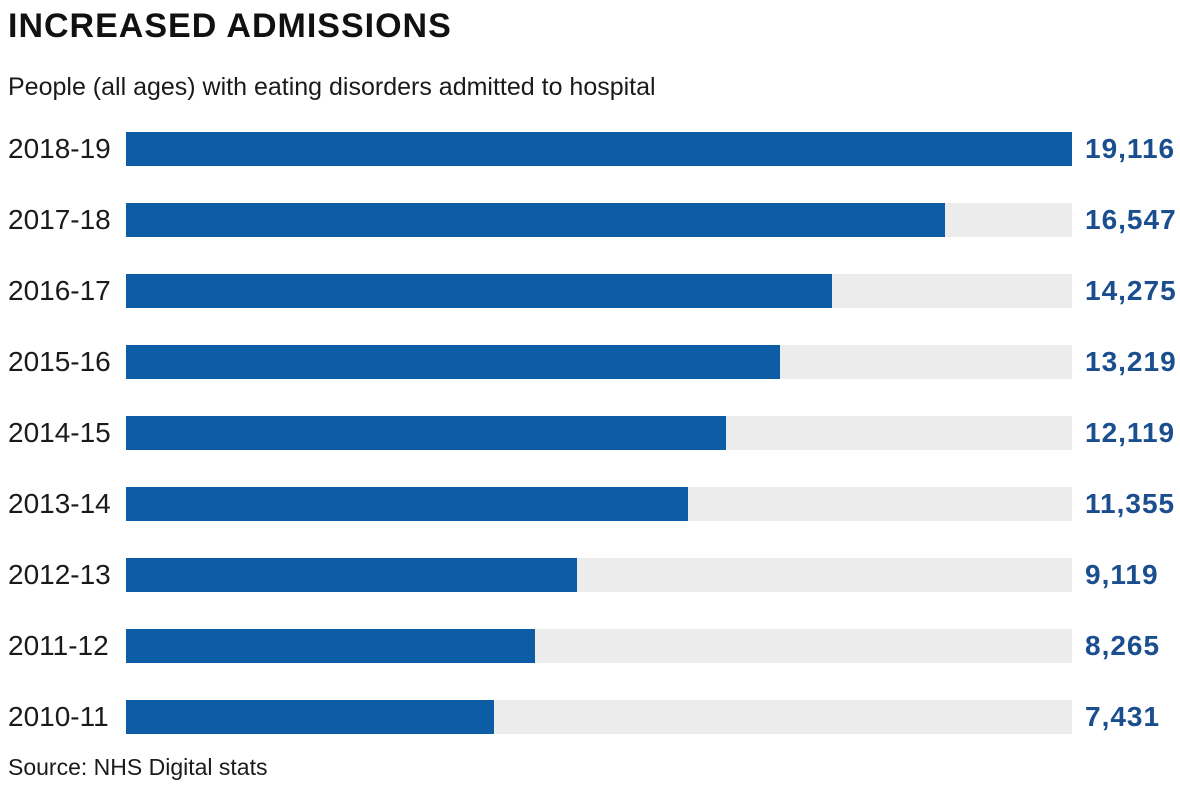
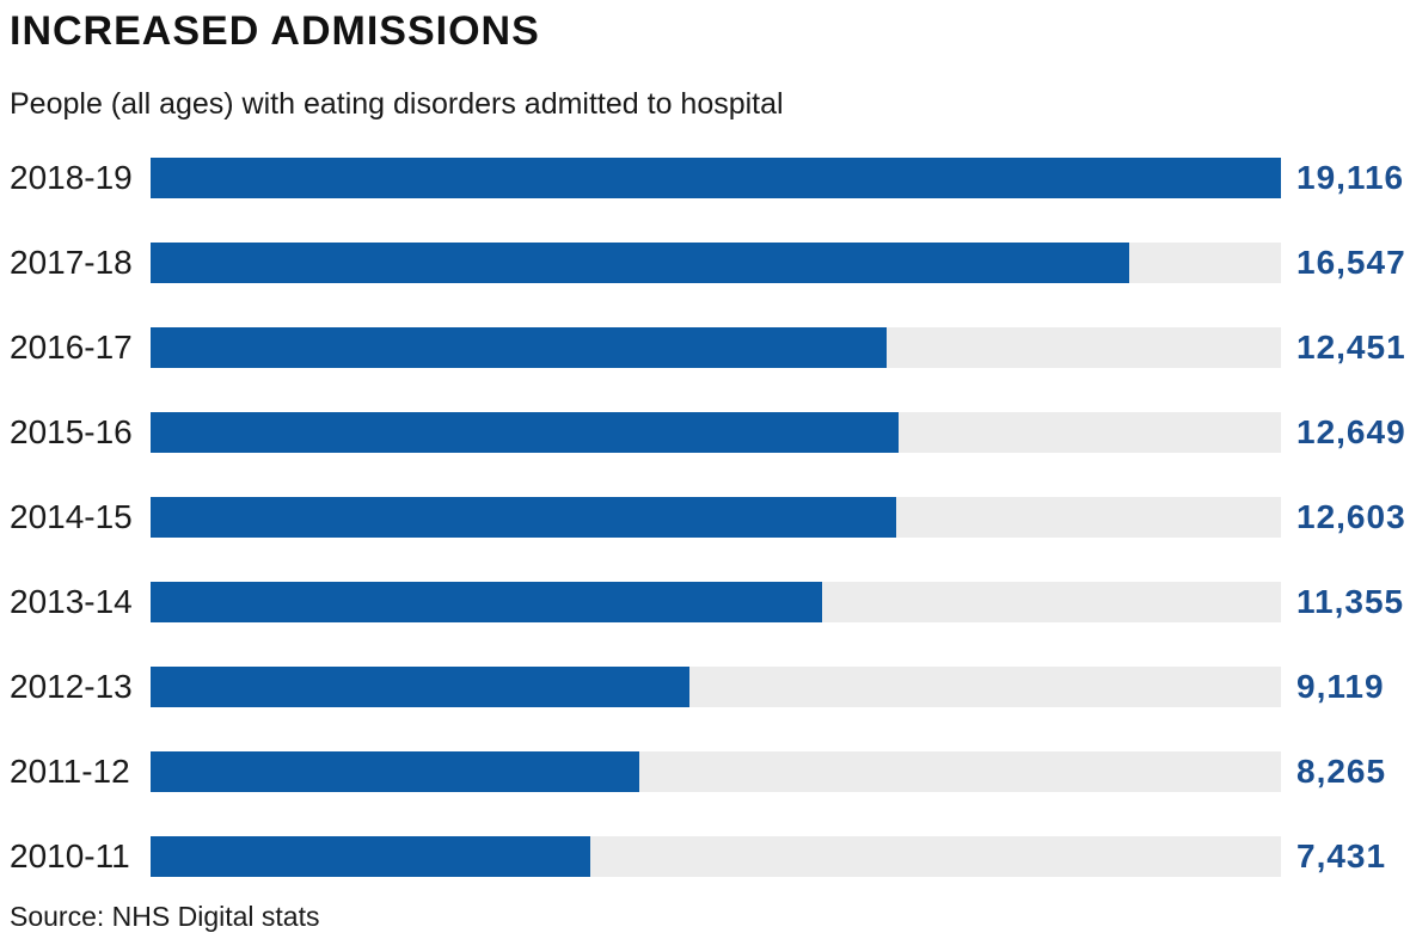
2016-17: 14,275 -> 12,451
2015-16: 13,219 -> 12,649
2014-15: 12,119 -> 12,603
